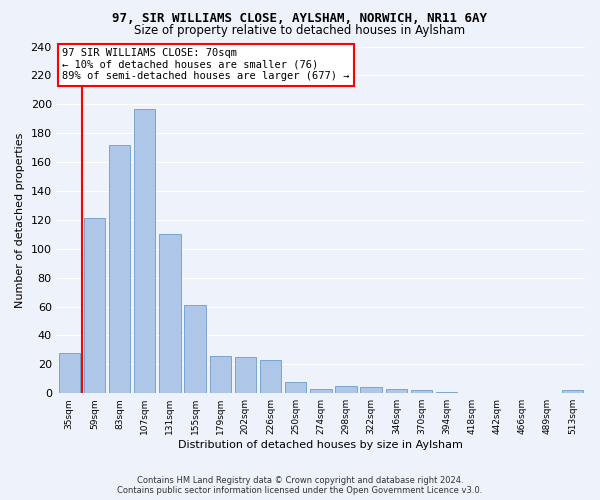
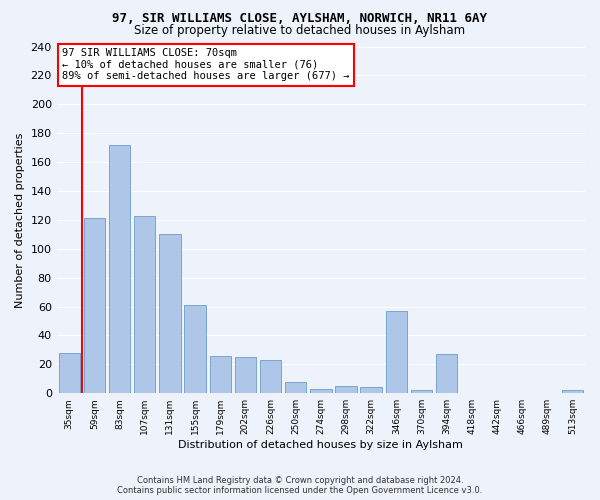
107sqm: 197 -> 123
346sqm: 3 -> 57
394sqm: 1 -> 27
